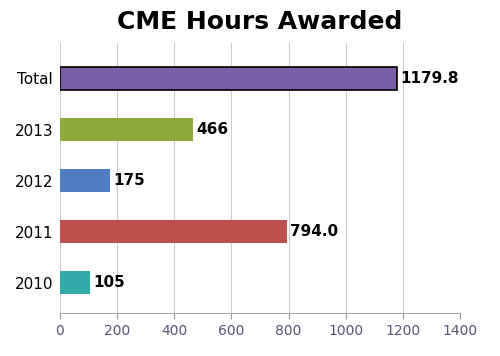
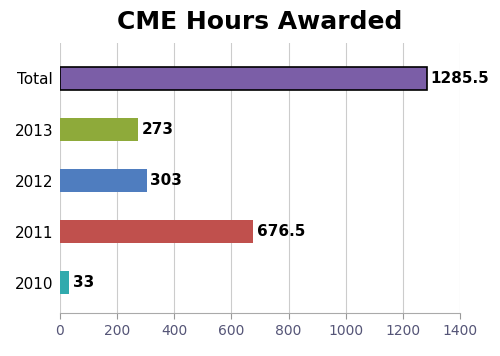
Total: 1179.8 -> 1285.5
2013: 466 -> 273
2012: 175 -> 303
2011: 794.0 -> 676.5
2010: 105 -> 33
